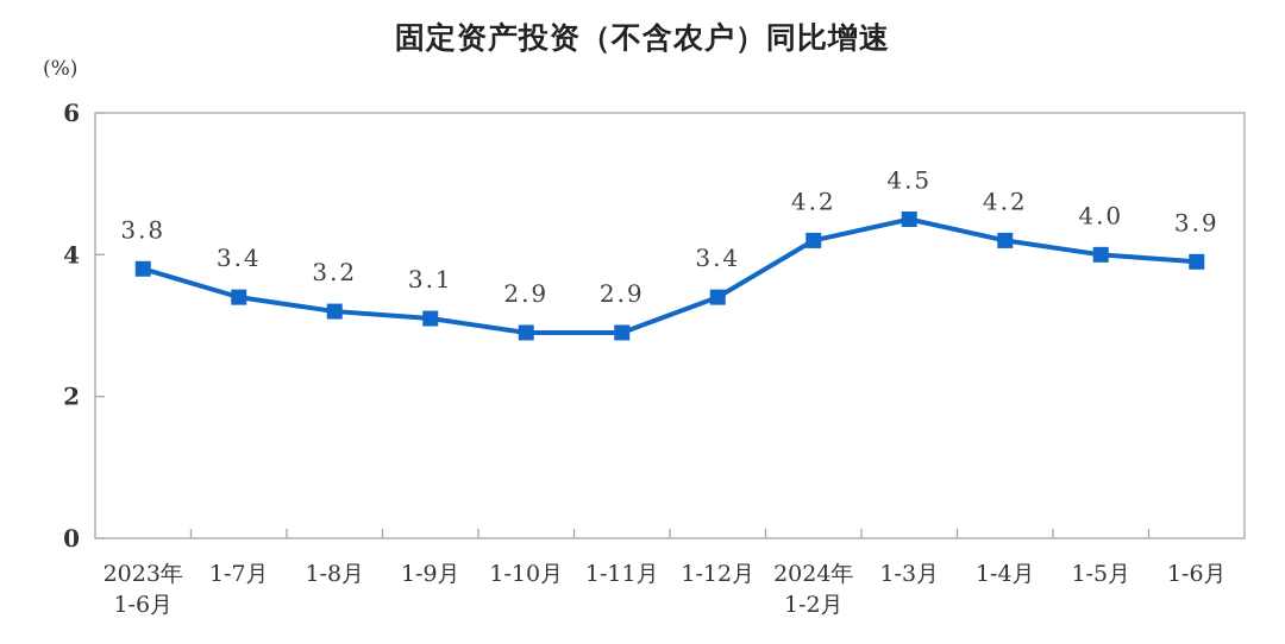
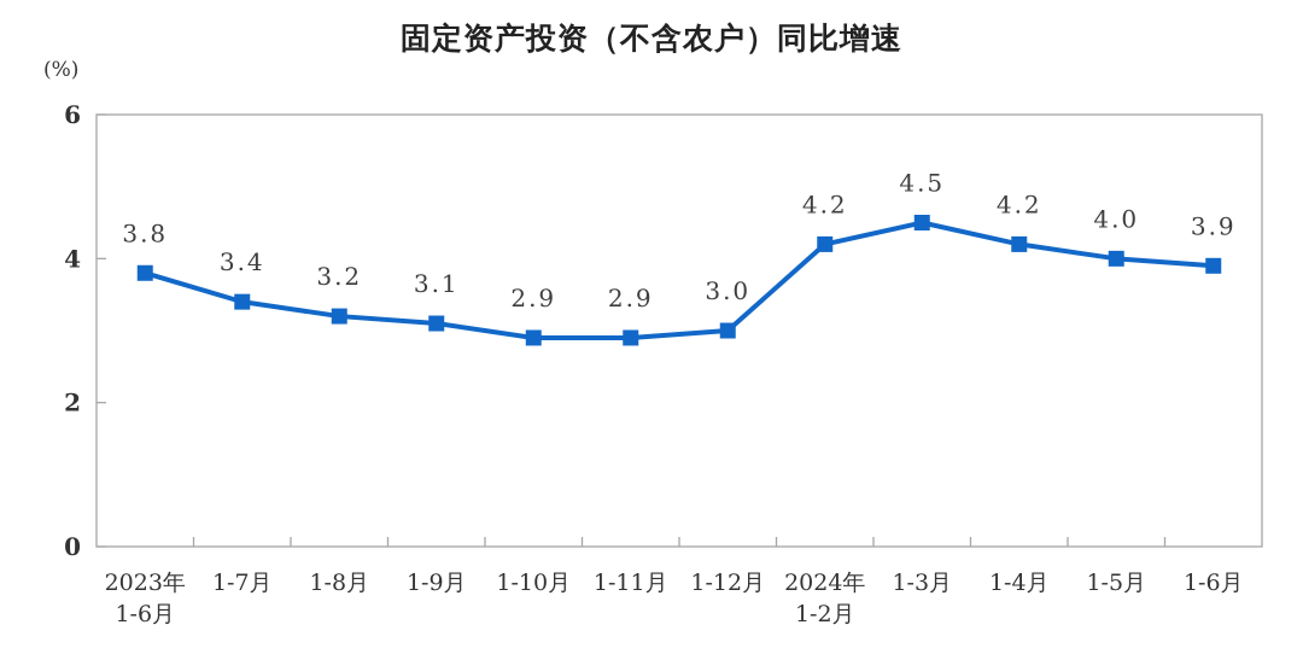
1-12月: 3.4 -> 3.0
